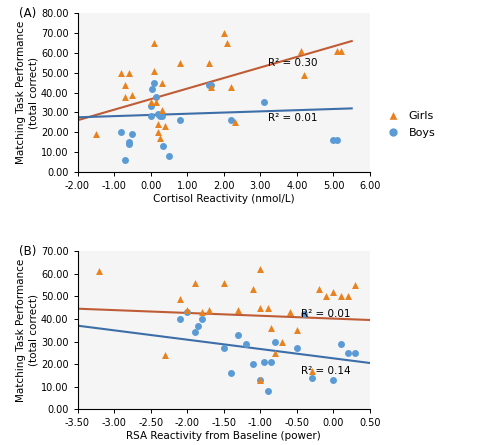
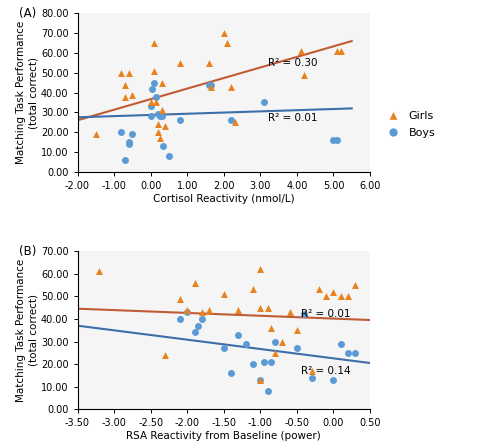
Girls/-1.50: 56 -> 51
